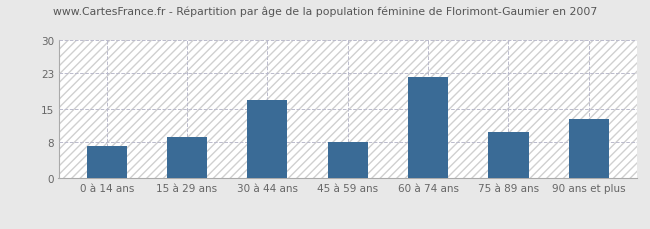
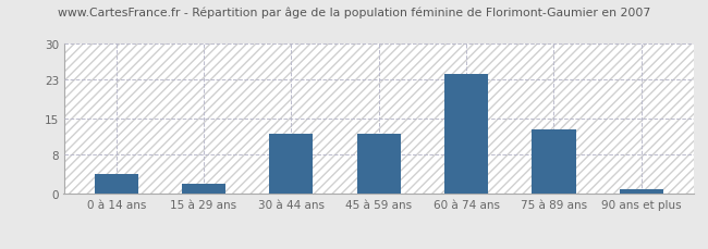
0 à 14 ans: 7 -> 4
15 à 29 ans: 9 -> 2
30 à 44 ans: 17 -> 12
45 à 59 ans: 8 -> 12
60 à 74 ans: 22 -> 24
75 à 89 ans: 10 -> 13
90 ans et plus: 13 -> 1
